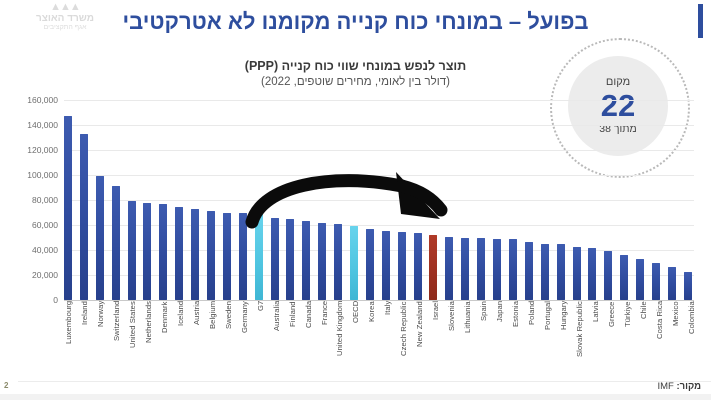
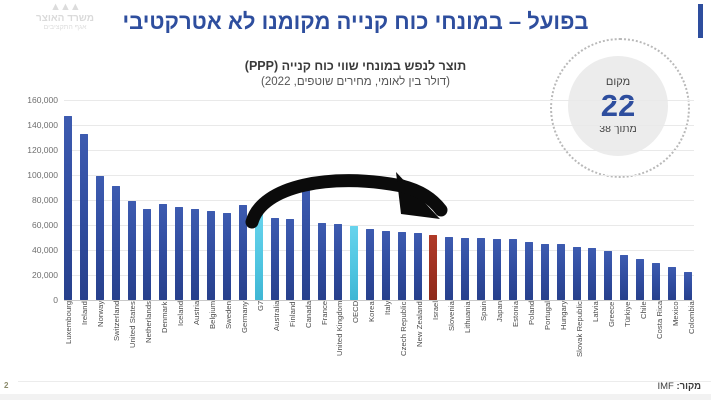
Netherlands: 78000 -> 73000
Germany: 70000 -> 76000
Canada: 64000 -> 92000
